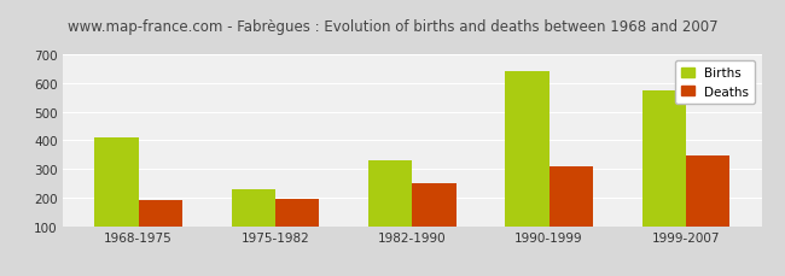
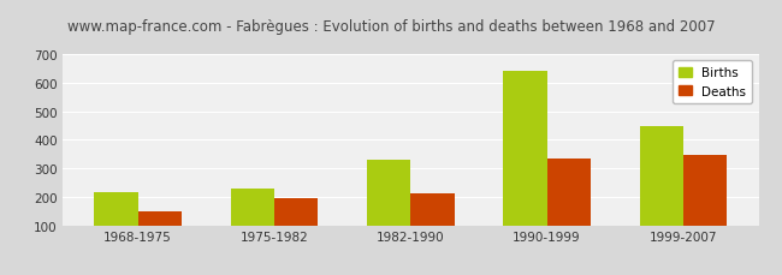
Births/1968-1975: 410 -> 215
Deaths/1968-1975: 190 -> 150
Deaths/1982-1990: 250 -> 210
Deaths/1990-1999: 310 -> 335
Births/1999-2007: 575 -> 448
